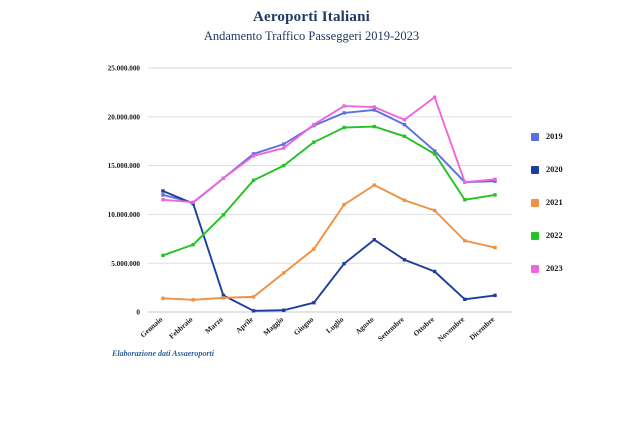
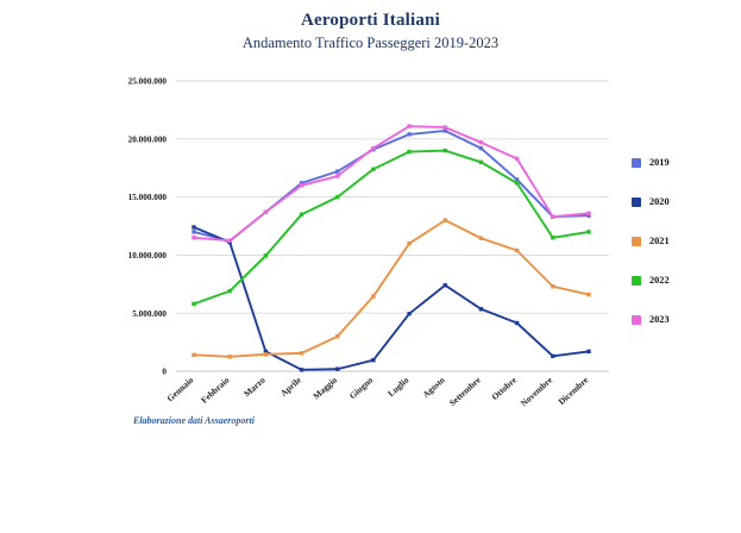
2021/Maggio: 4000000 -> 3000000
2023/Ottobre: 22000000 -> 18000000
